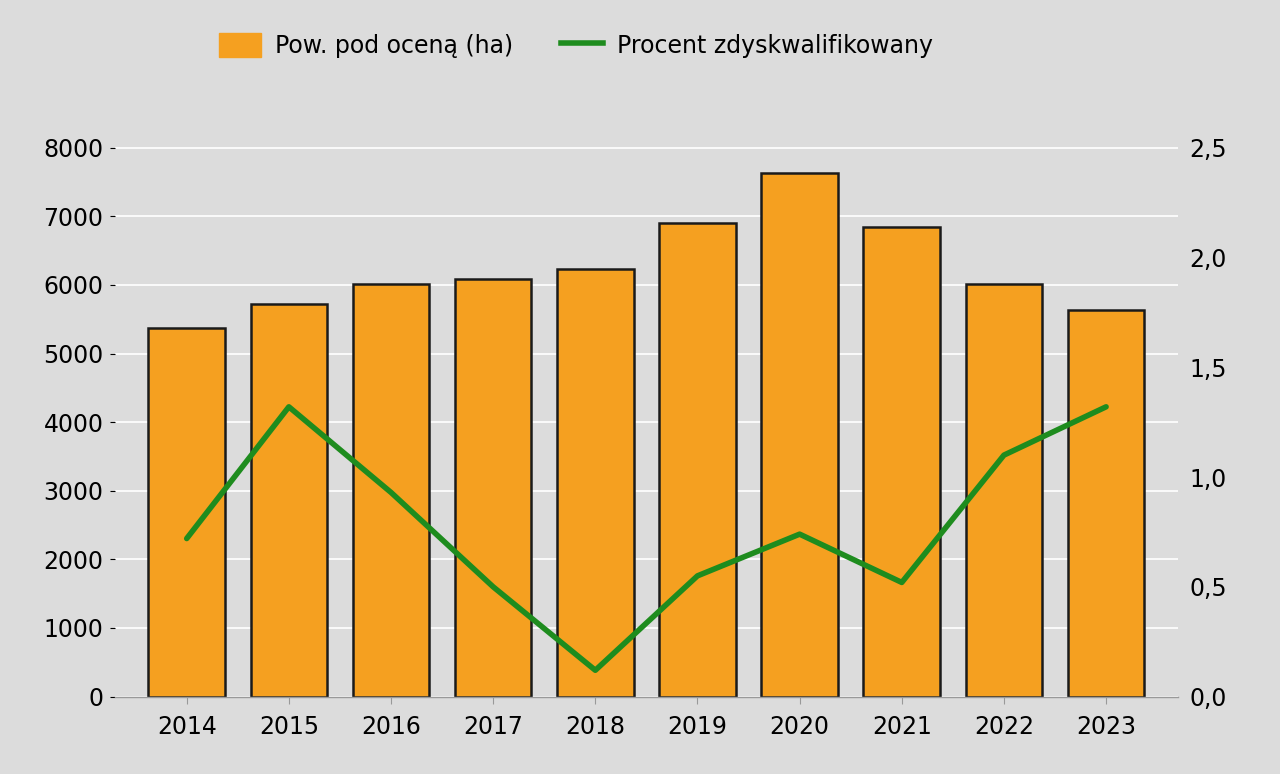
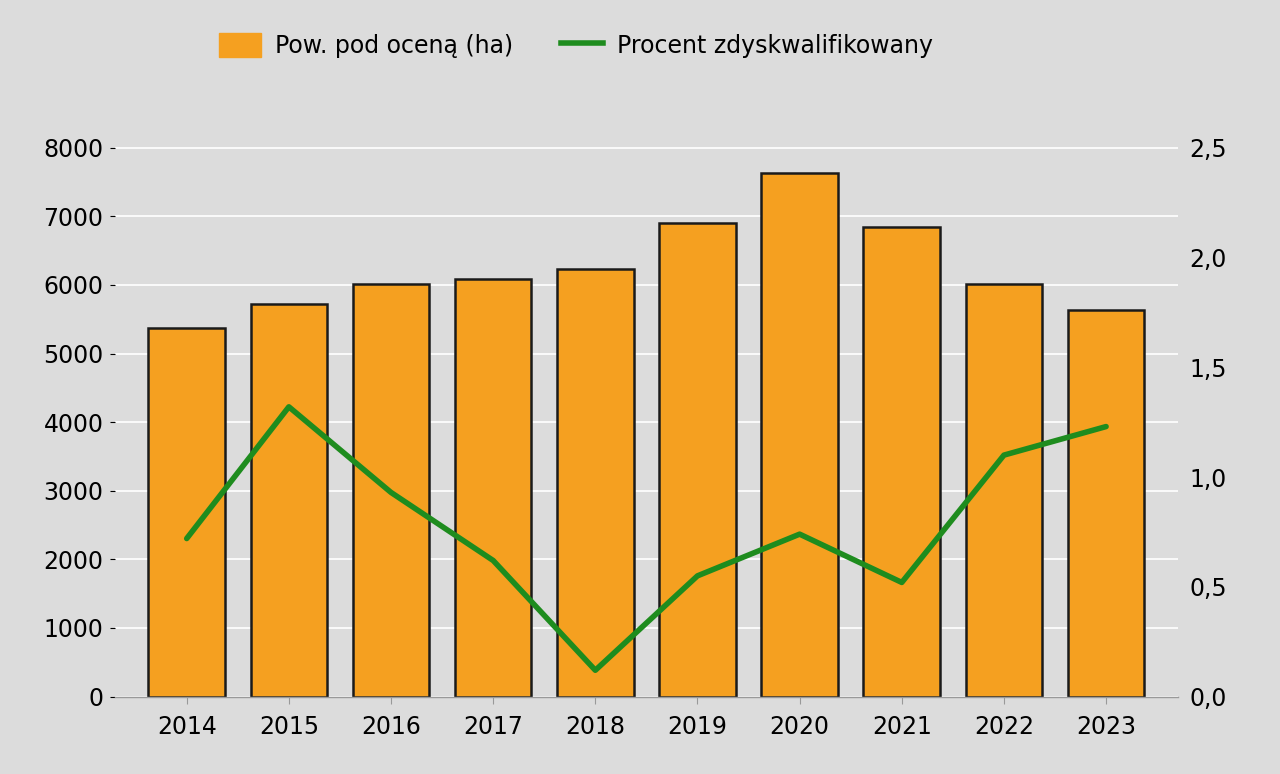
Procent zdyskwalifikowany/2017: 0,50 -> 0,62
Procent zdyskwalifikowany/2023: 1,32 -> 1,23
